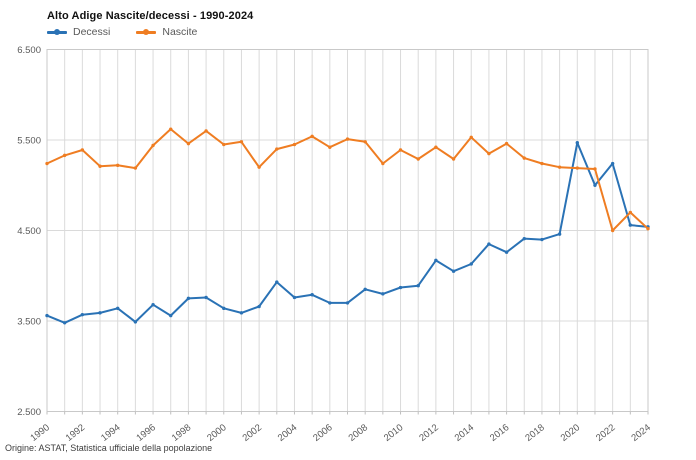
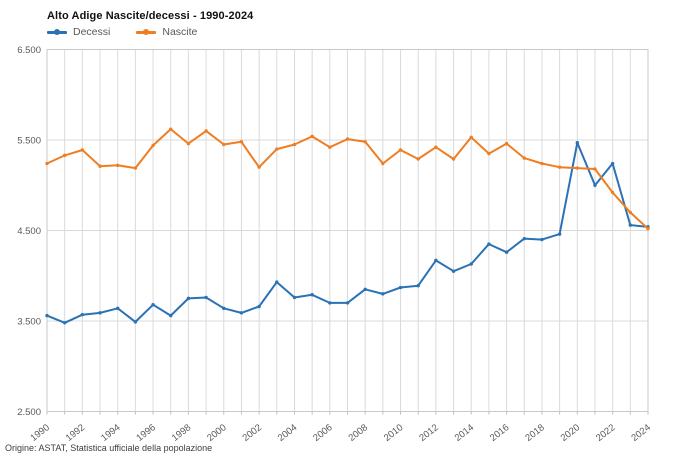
Nascite/2022: 4500 -> 4900
